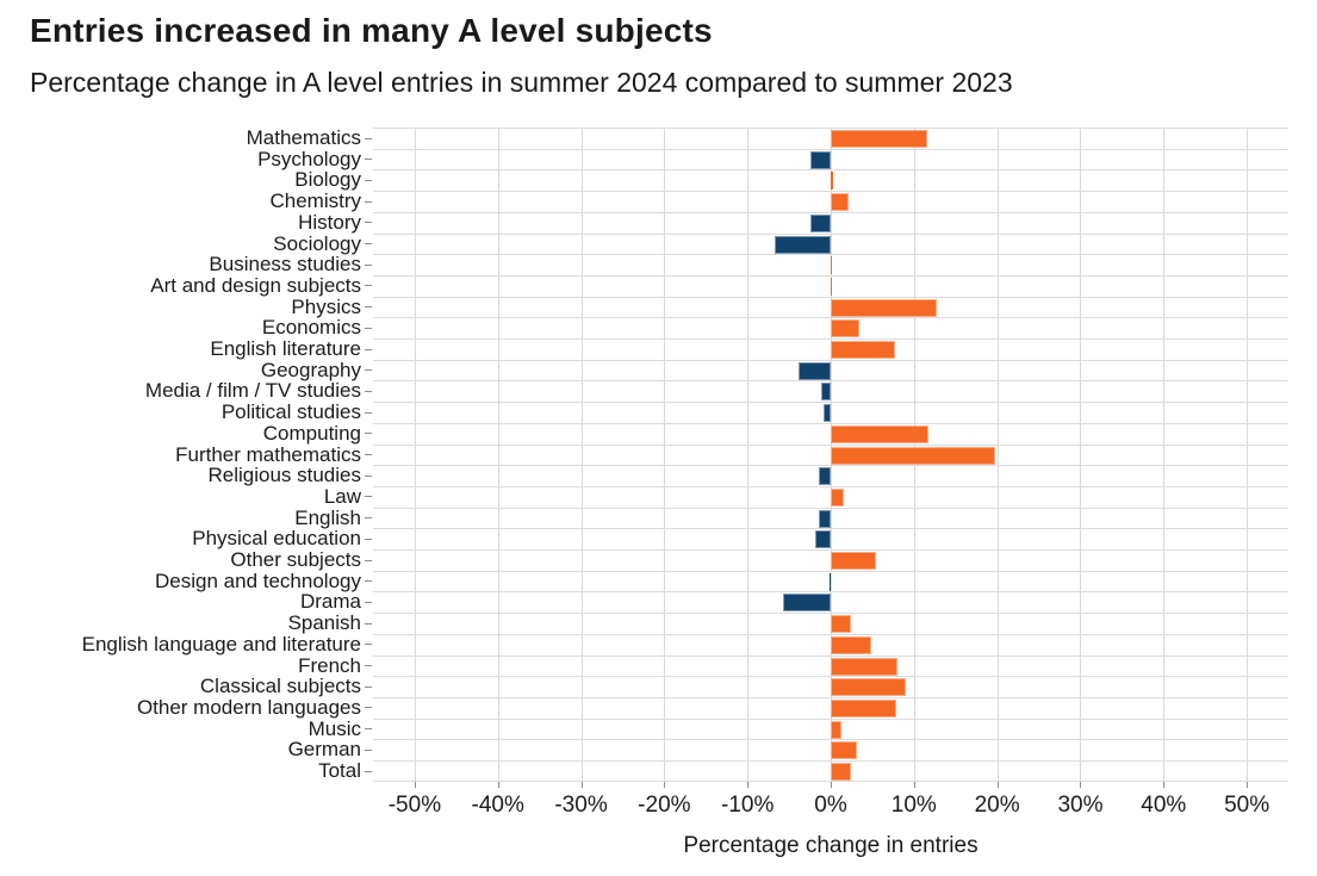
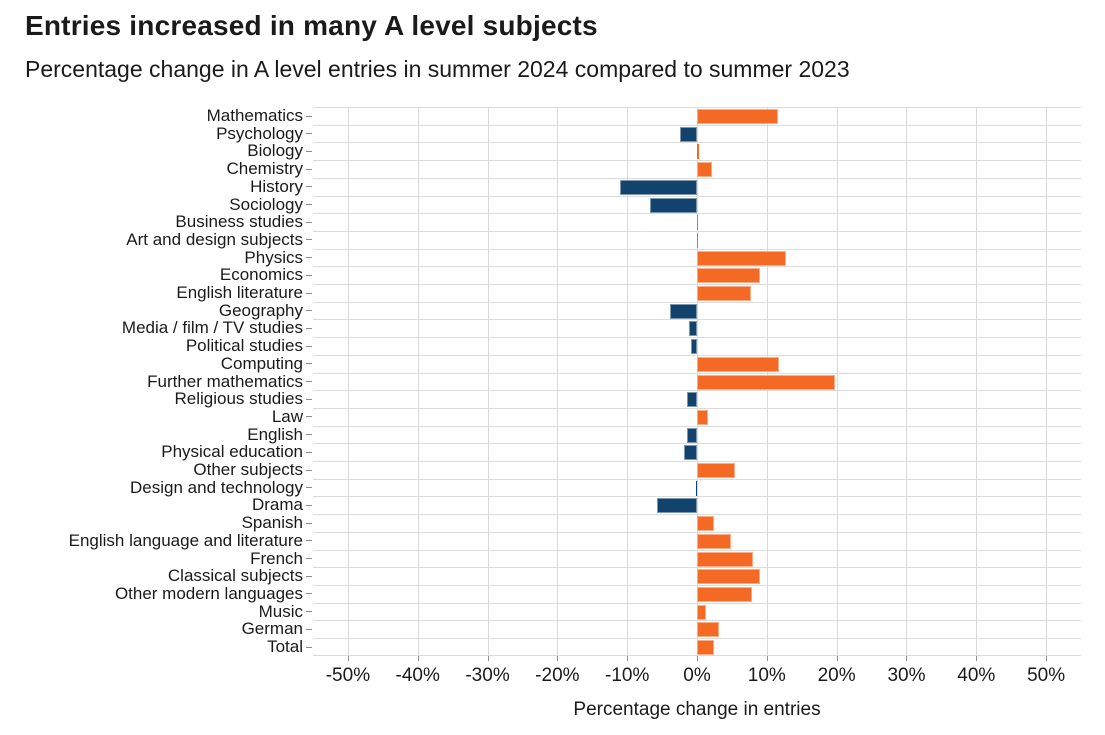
History: -2% -> -11%
Economics: 4% -> 9%
